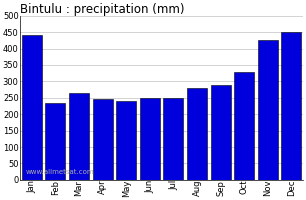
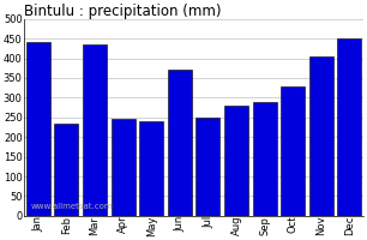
Mar: 265 -> 435
Jun: 250 -> 370
Nov: 425 -> 405
